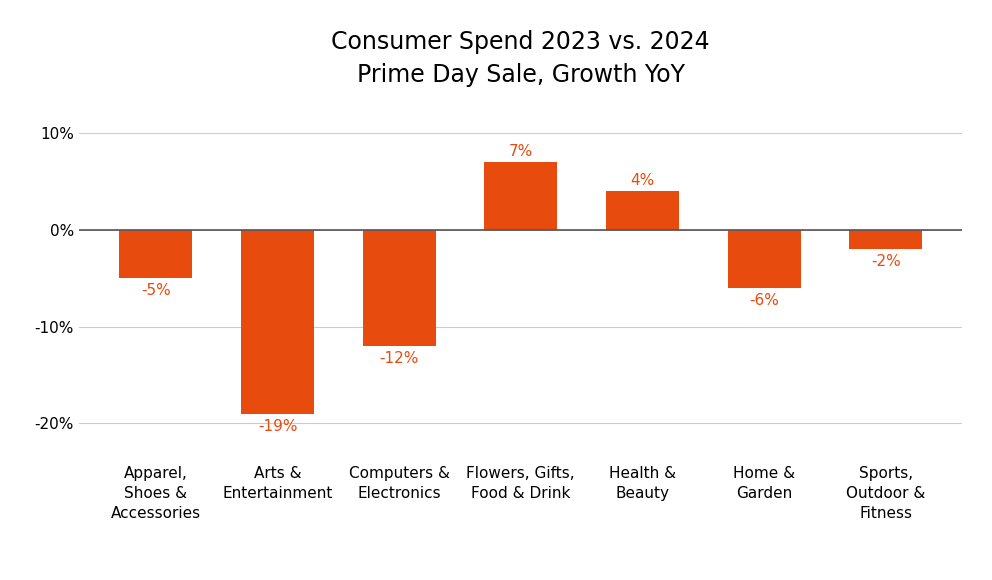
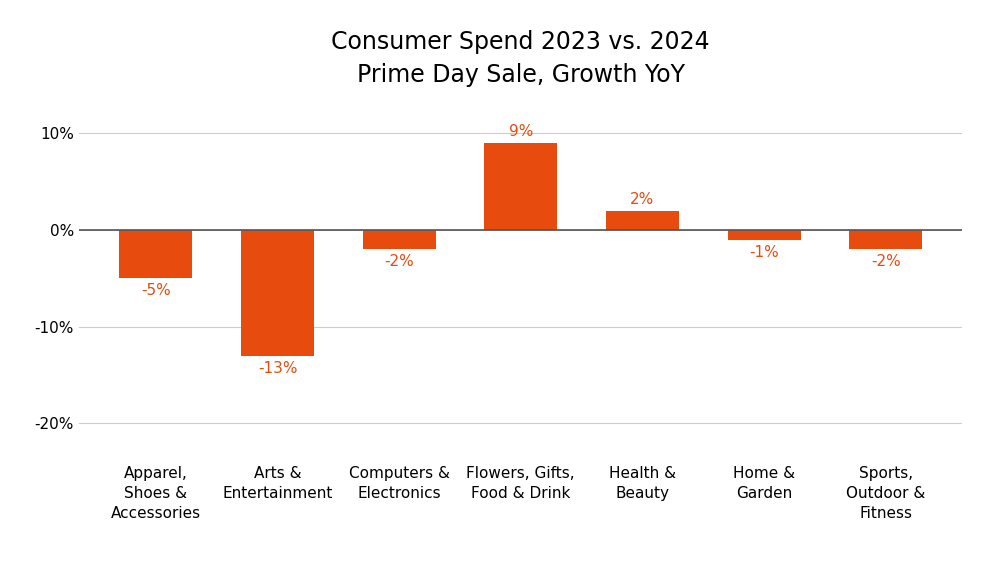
Arts & Entertainment: -19% -> -13%
Computers & Electronics: -12% -> -2%
Flowers, Gifts, Food & Drink: 7% -> 9%
Health & Beauty: 4% -> 2%
Home & Garden: -6% -> -1%
